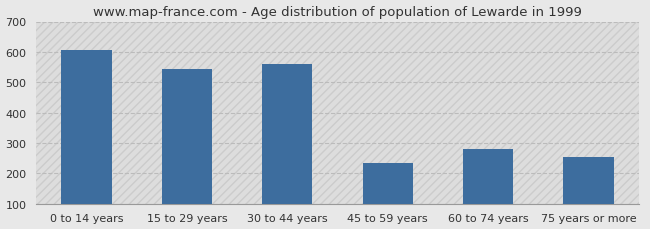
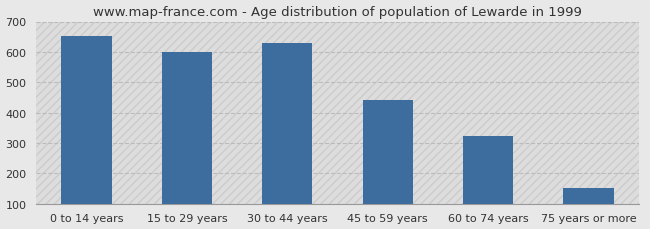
0 to 14 years: 605 -> 653
15 to 29 years: 545 -> 600
30 to 44 years: 560 -> 628
45 to 59 years: 235 -> 443
60 to 74 years: 280 -> 322
75 years or more: 255 -> 151
